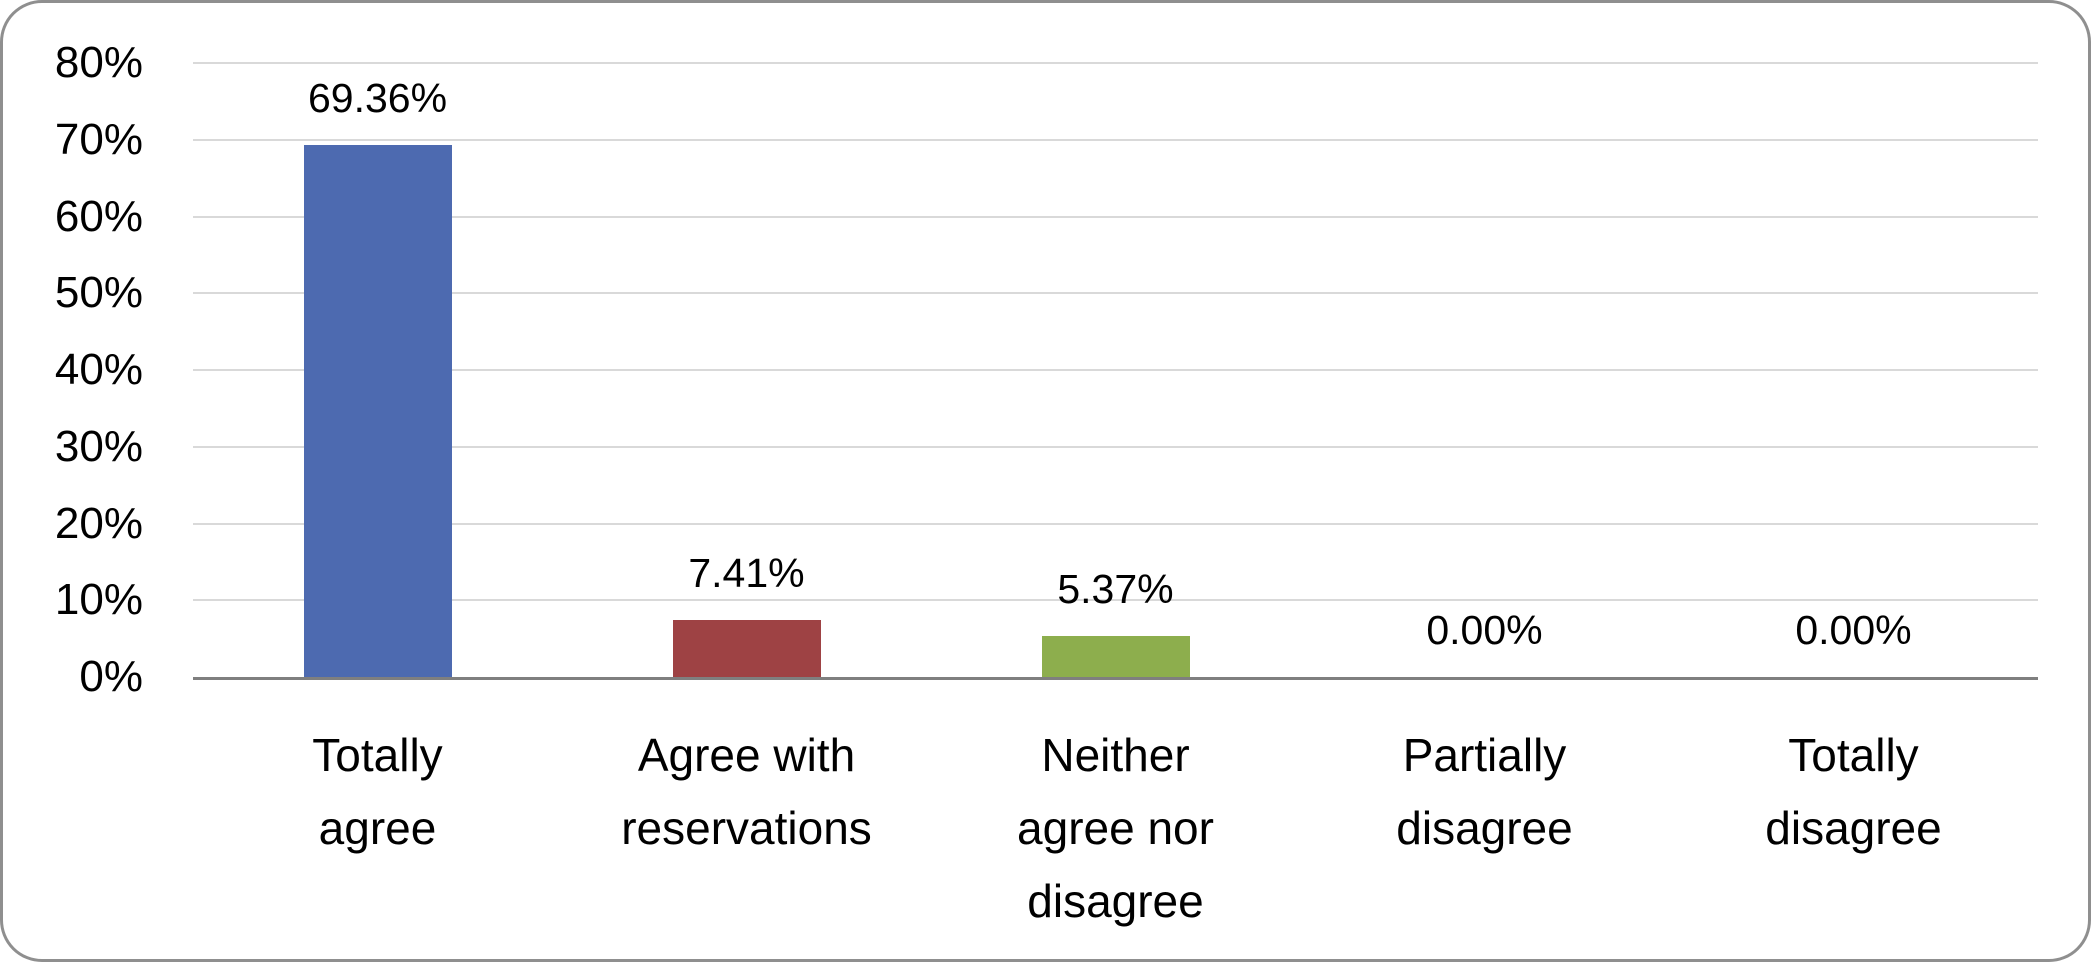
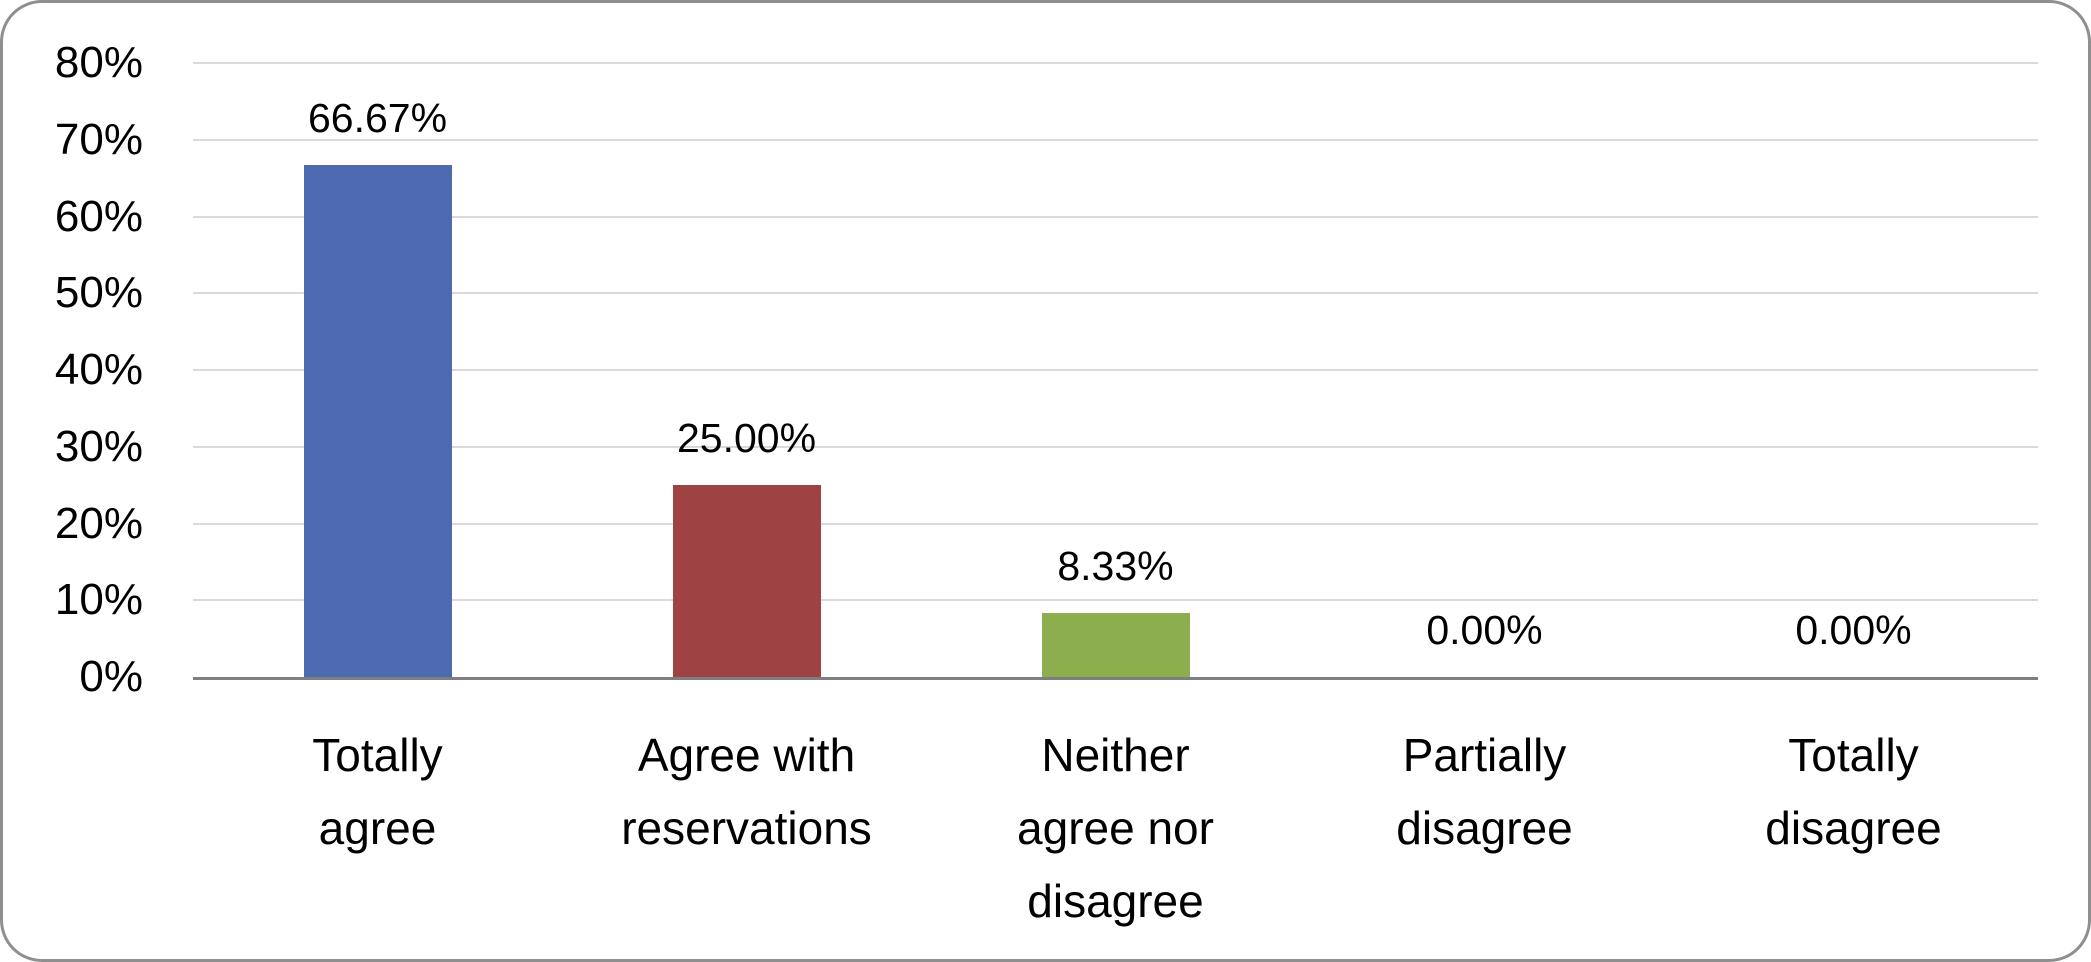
Totally agree: 69.36% -> 66.67%
Agree with reservations: 7.41% -> 25.00%
Neither agree nor disagree: 5.37% -> 8.33%
